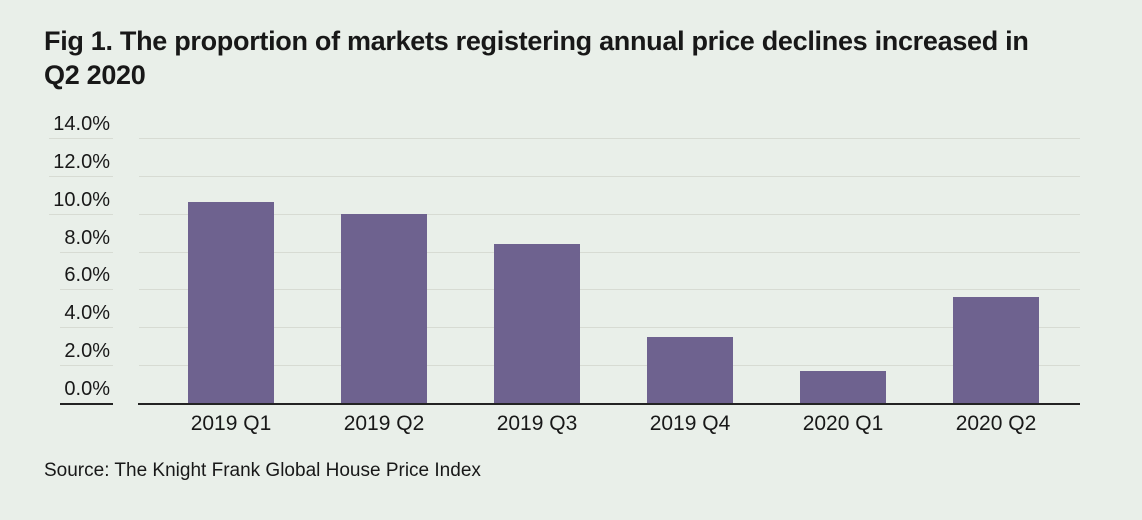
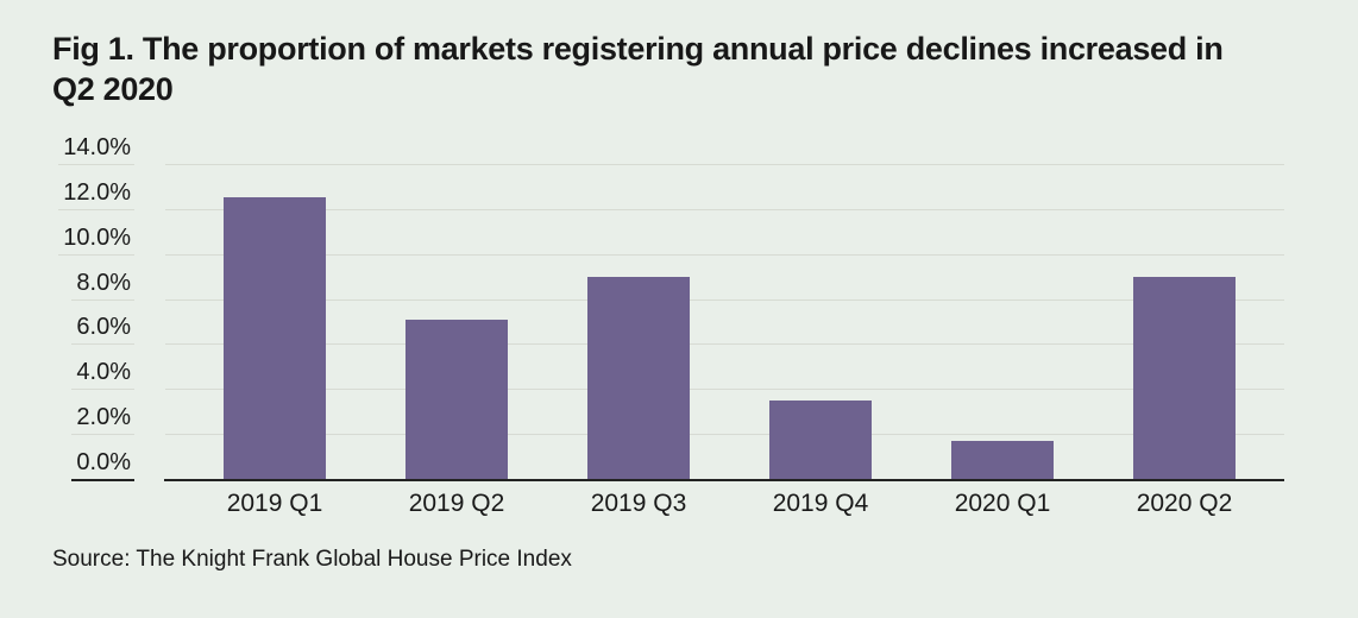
2019 Q1: 10.6% -> 12.5%
2019 Q2: 10.0% -> 7.1%
2019 Q3: 8.4% -> 9.0%
2020 Q2: 5.6% -> 9.0%
